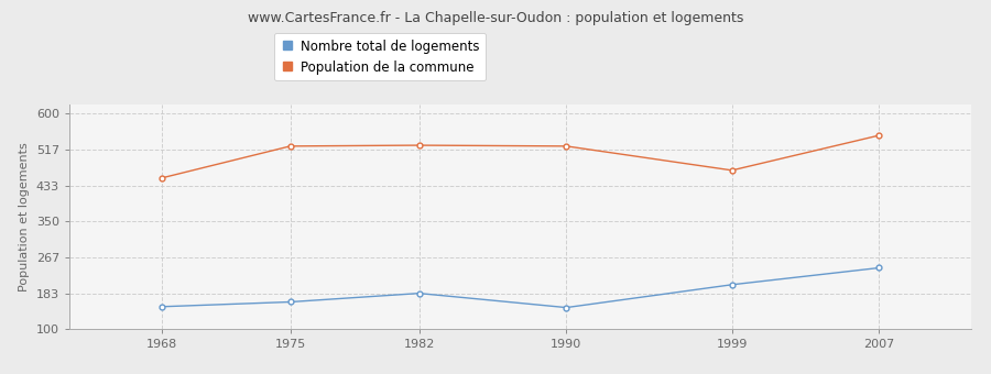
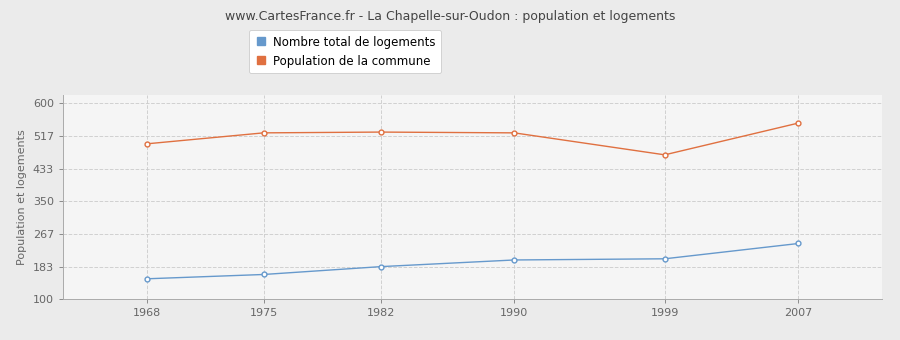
Population de la commune/1968: 450 -> 496
Nombre total de logements/1990: 150 -> 200
